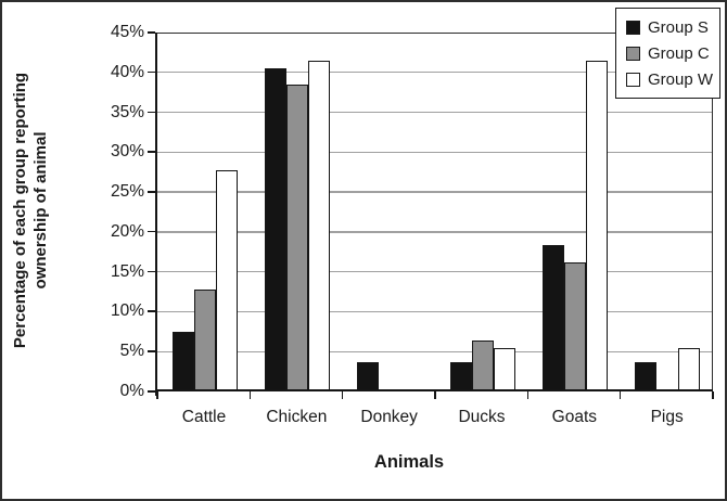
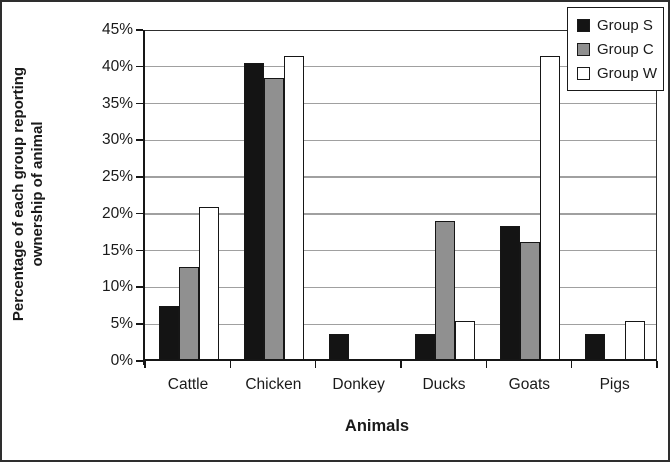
Group W/Cattle: 28% -> 21%
Group C/Ducks: 6% -> 19%
